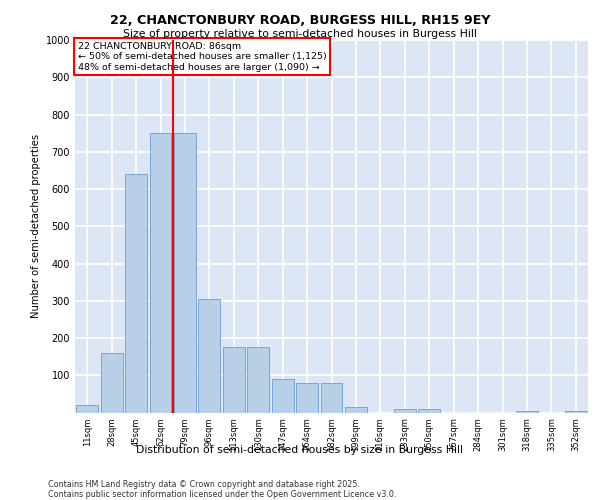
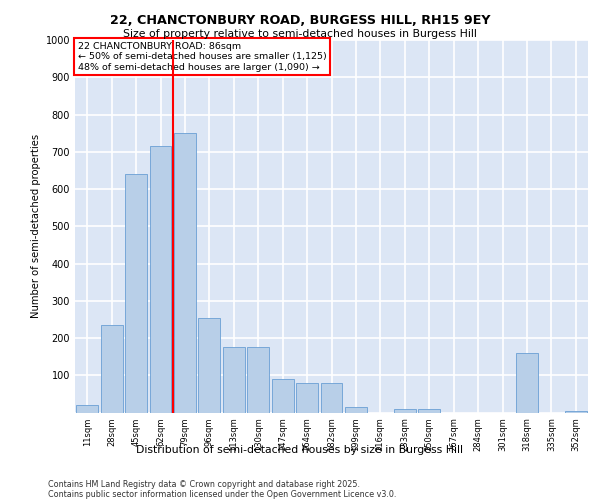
28sqm: 160 -> 235
62sqm: 750 -> 715
96sqm: 305 -> 255
318sqm: 5 -> 160
